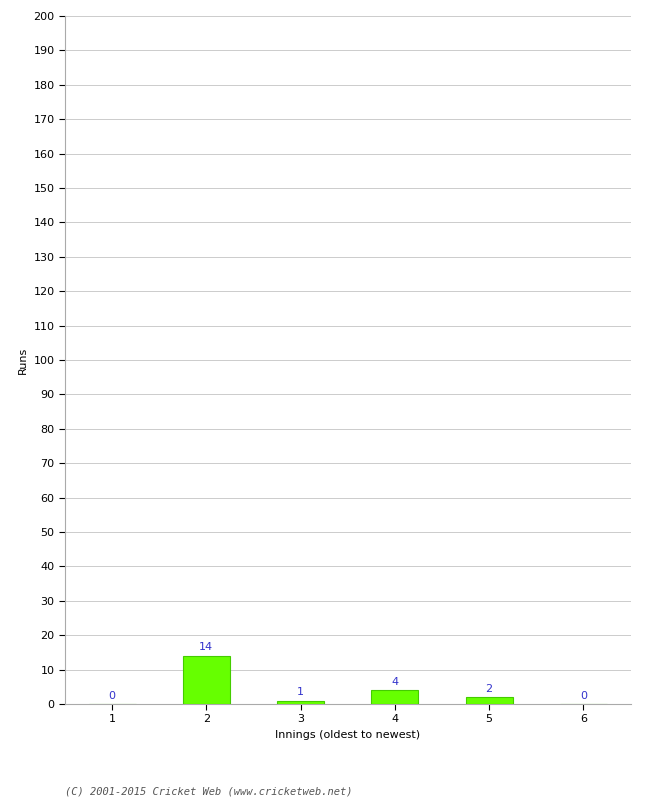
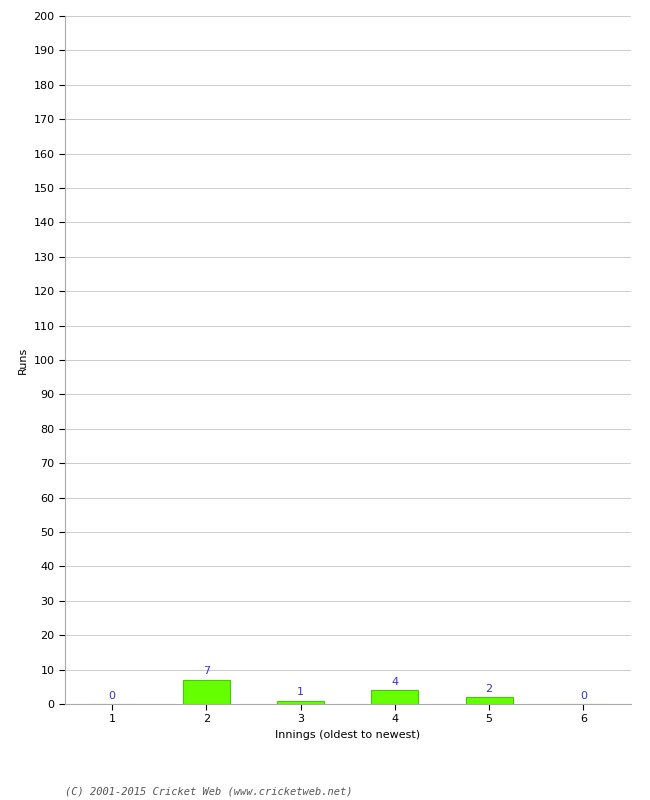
2: 14 -> 7
